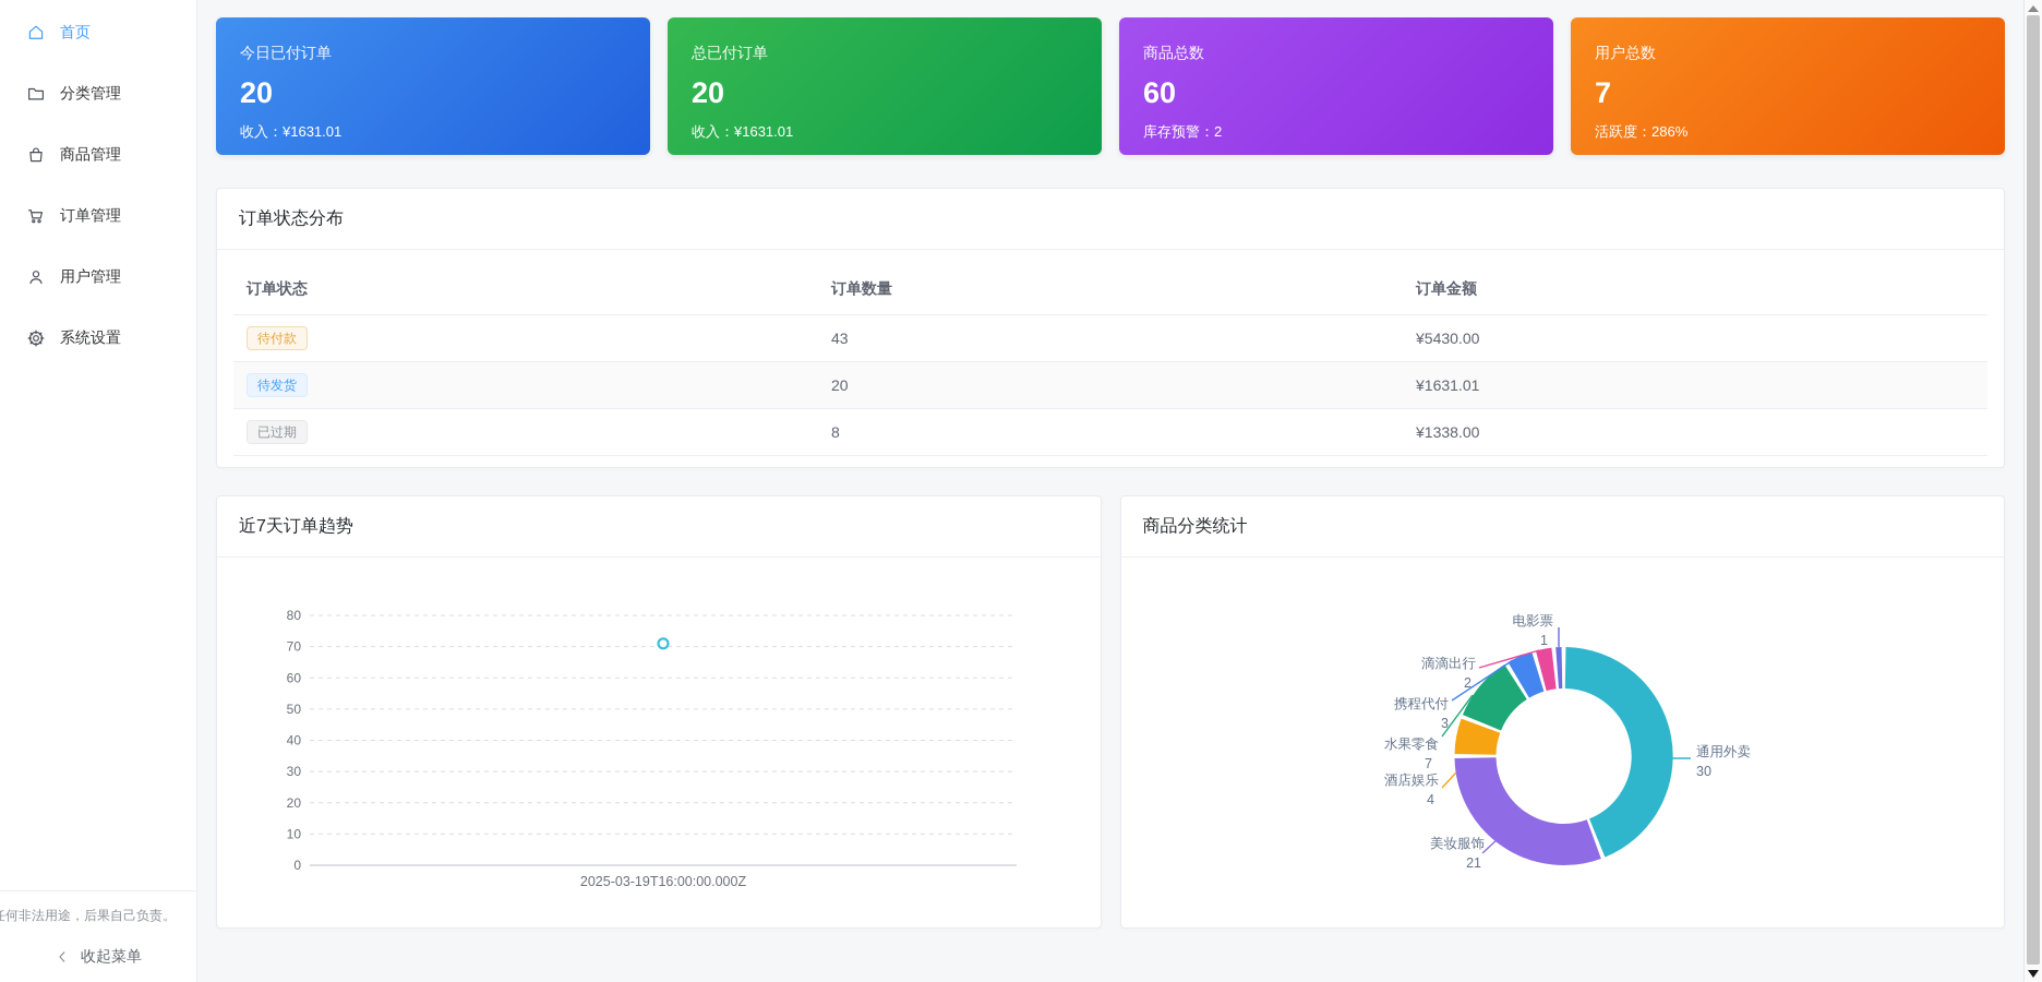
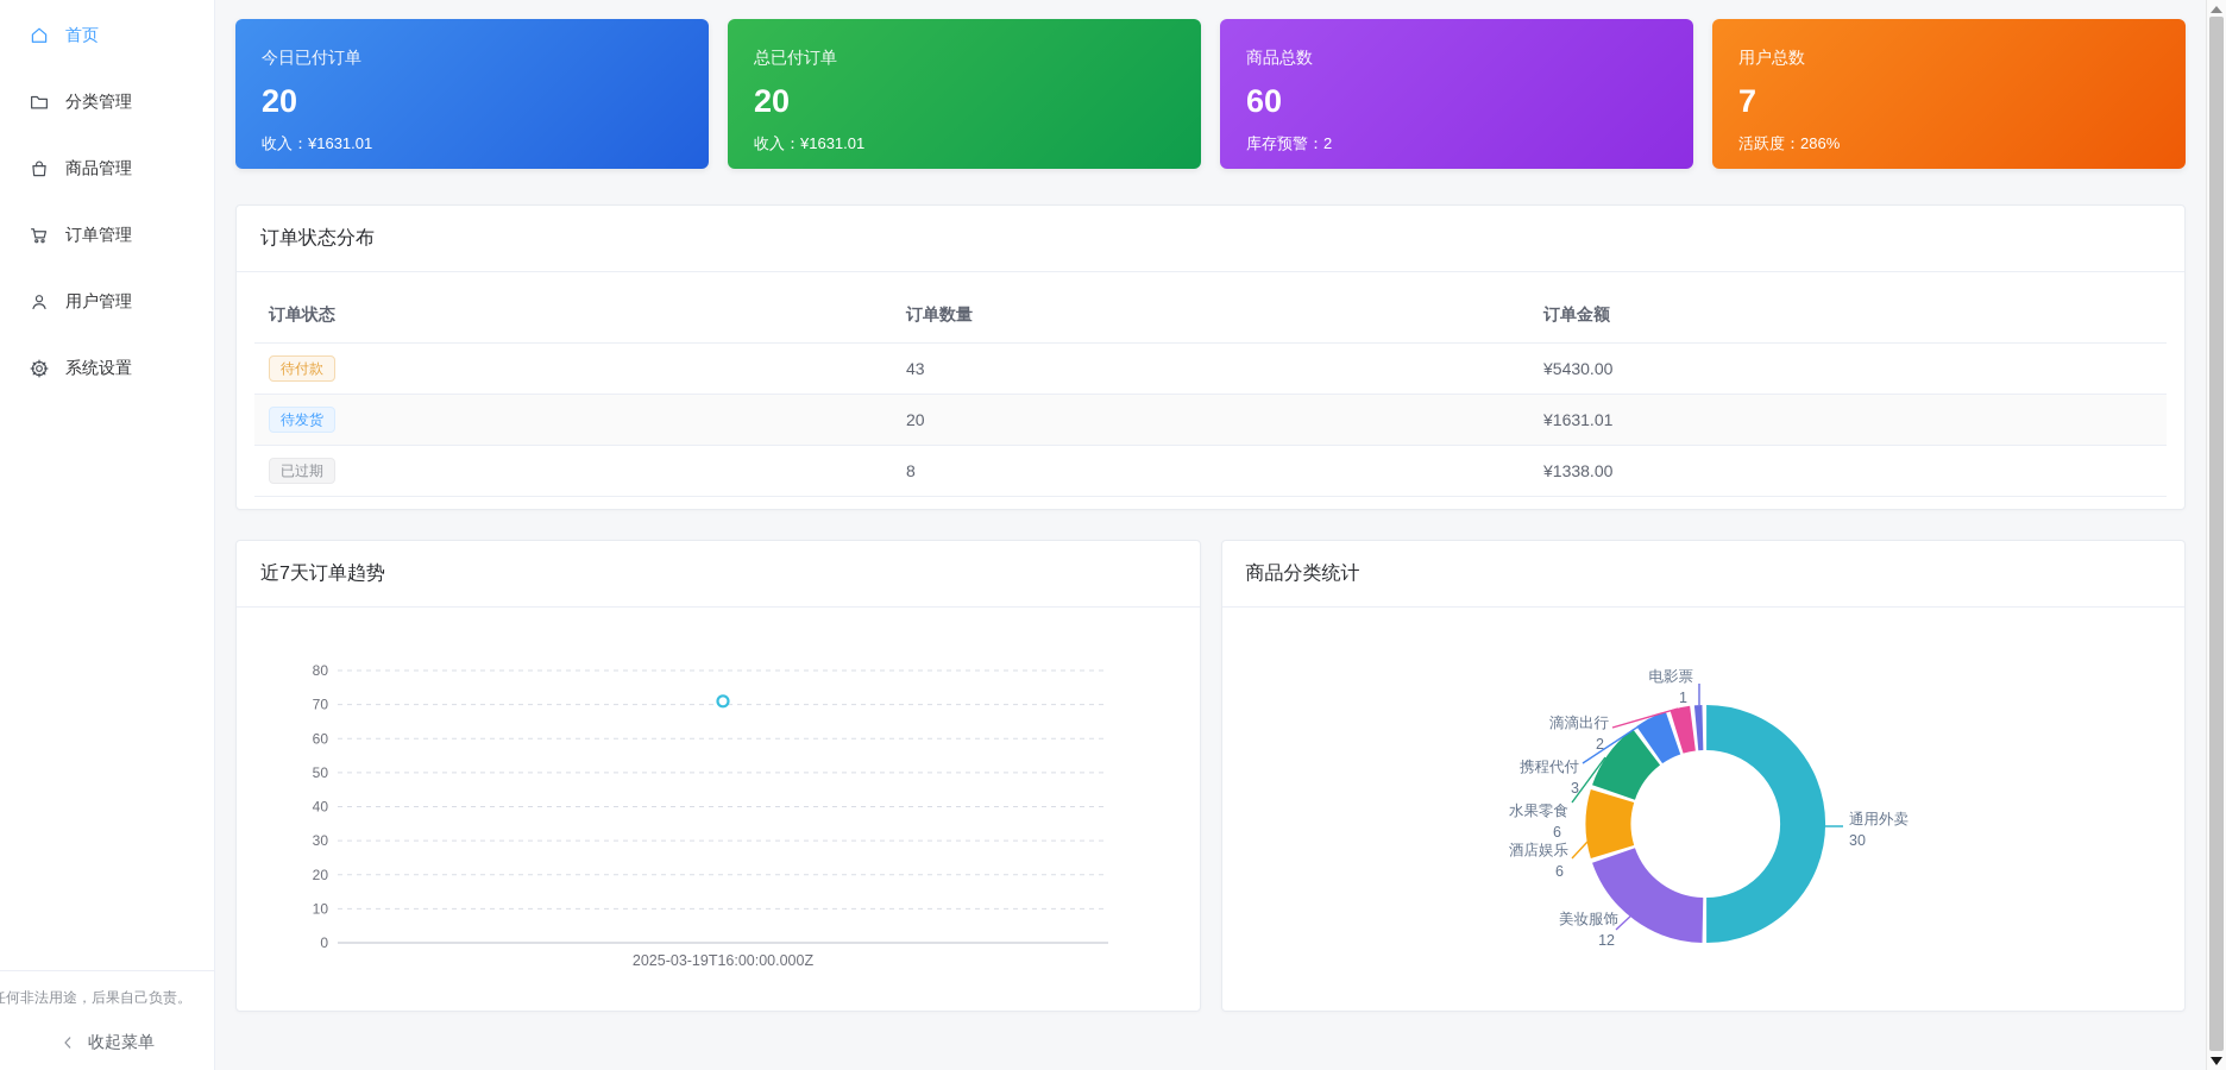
商品分类统计/美妆服饰: 21 -> 12
商品分类统计/酒店娱乐: 4 -> 6
商品分类统计/水果零食: 7 -> 6
